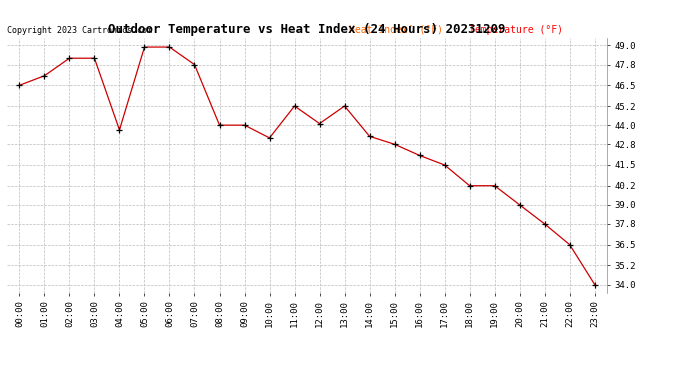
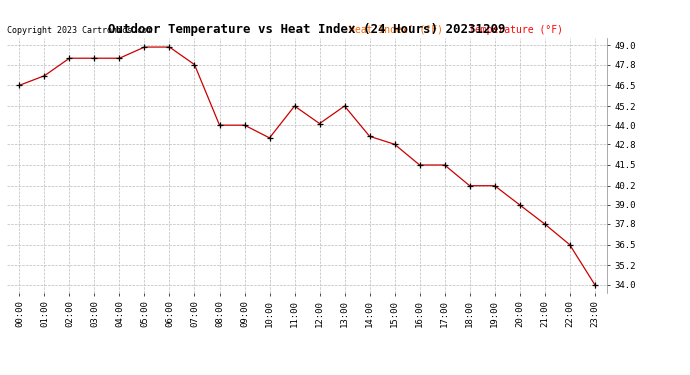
04:00: 43.7 -> 48.2
16:00: 42.1 -> 41.5
